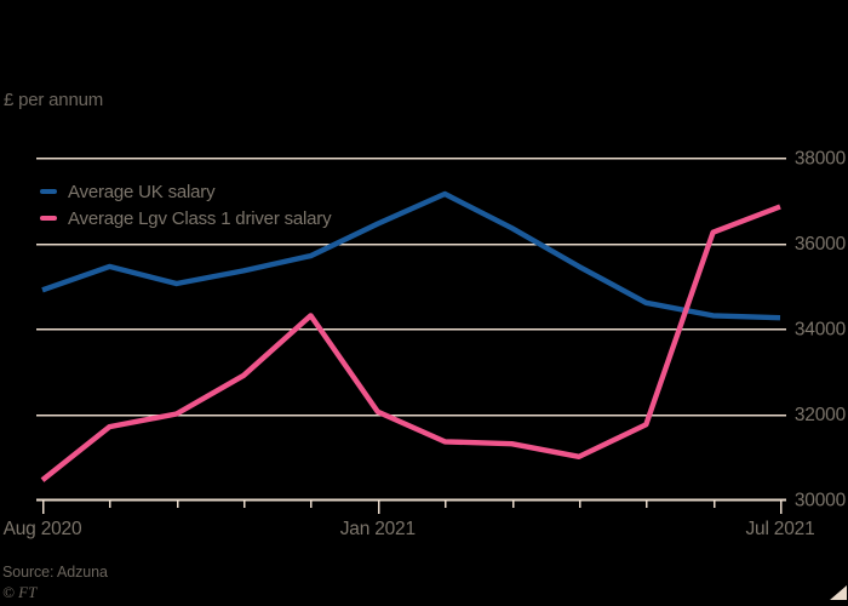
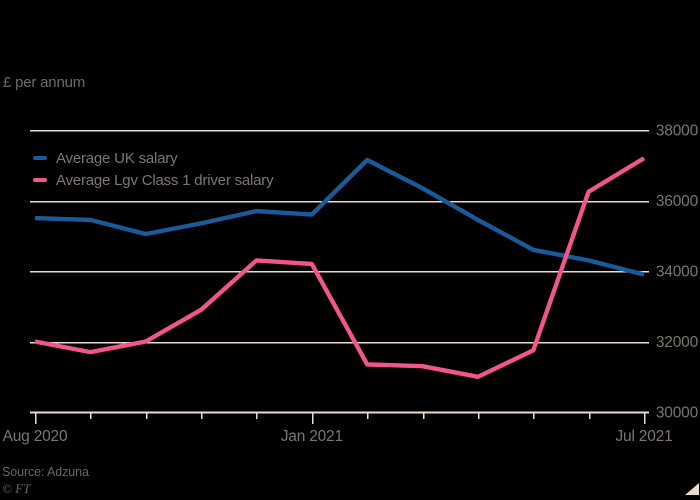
Average UK salary/Aug 2020: 34900 -> 35500
Average Lgv Class 1 driver salary/Aug 2020: 30400 -> 32000
Average UK salary/Jan 2021: 36400 -> 35600
Average Lgv Class 1 driver salary/Jan 2021: 32000 -> 34200
Average UK salary/Jul 2021: 34200 -> 33900
Average Lgv Class 1 driver salary/Jul 2021: 36800 -> 37200
